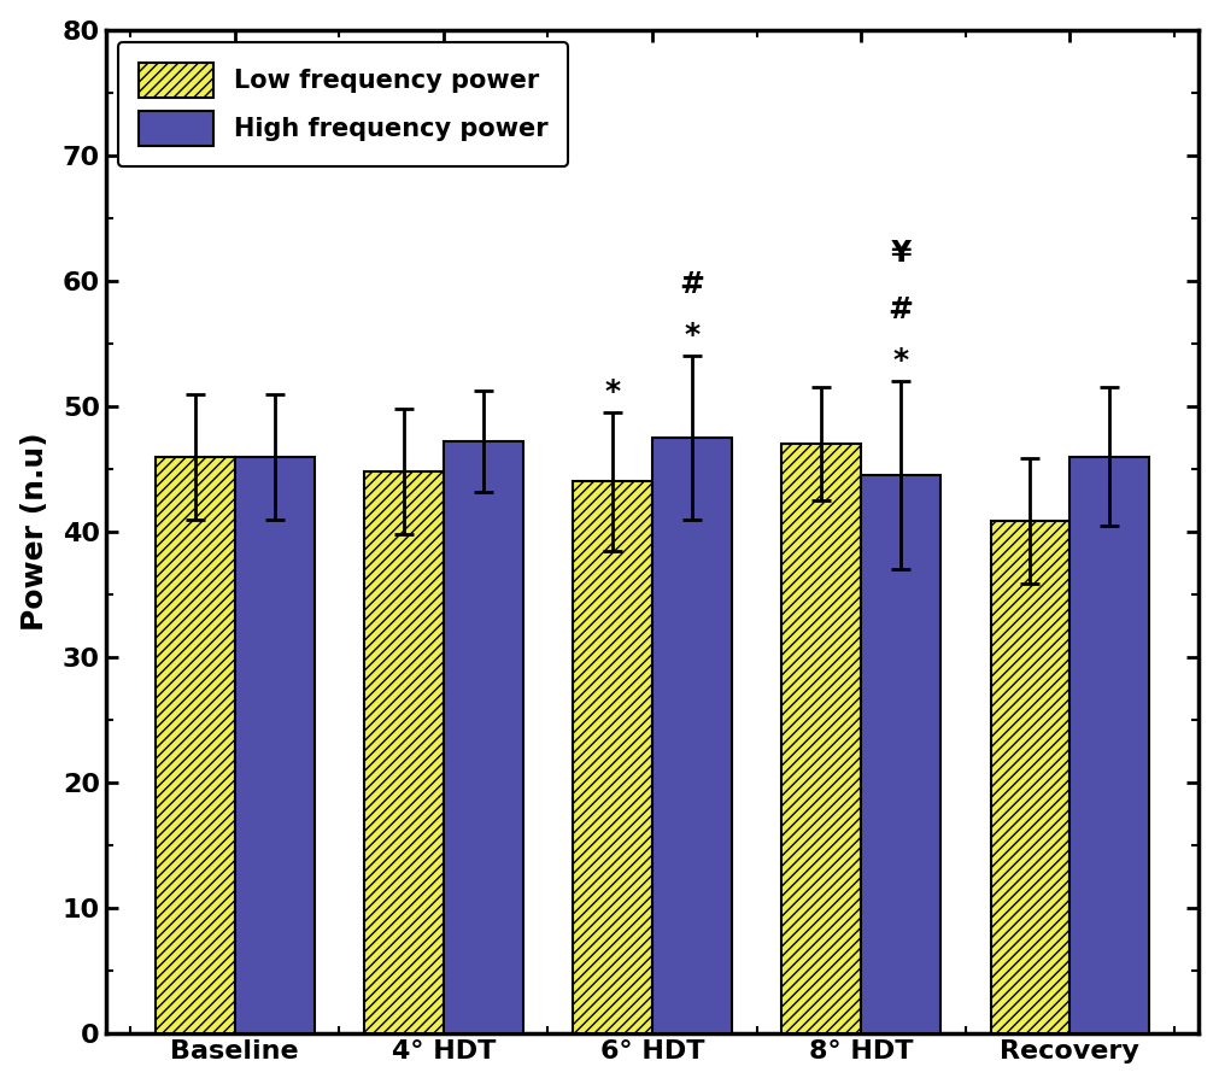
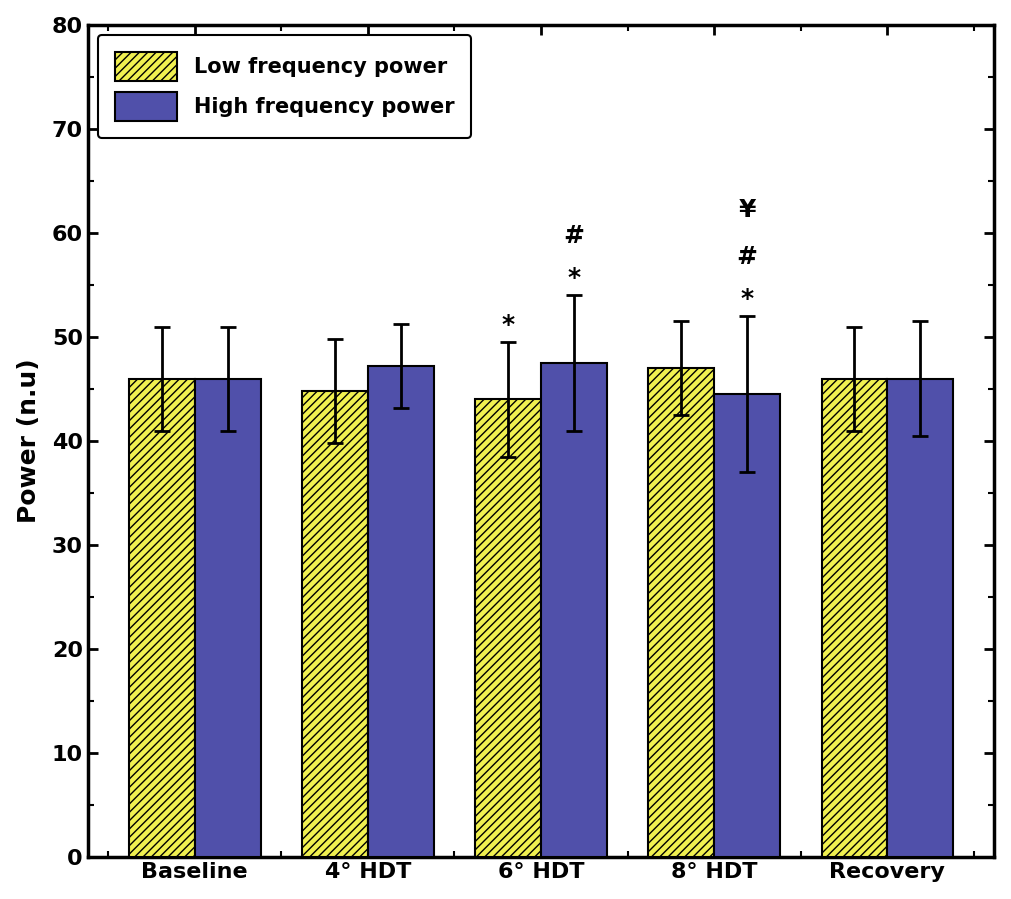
Low frequency power/Recovery: 40.9 -> 46.0
